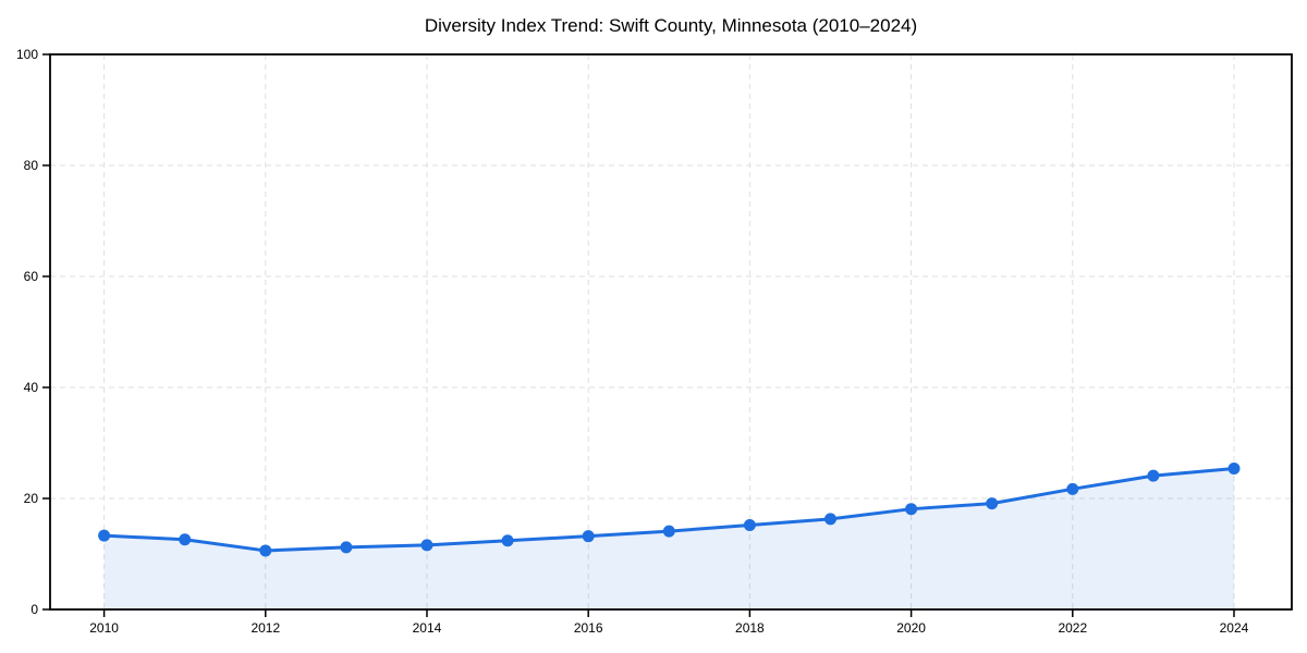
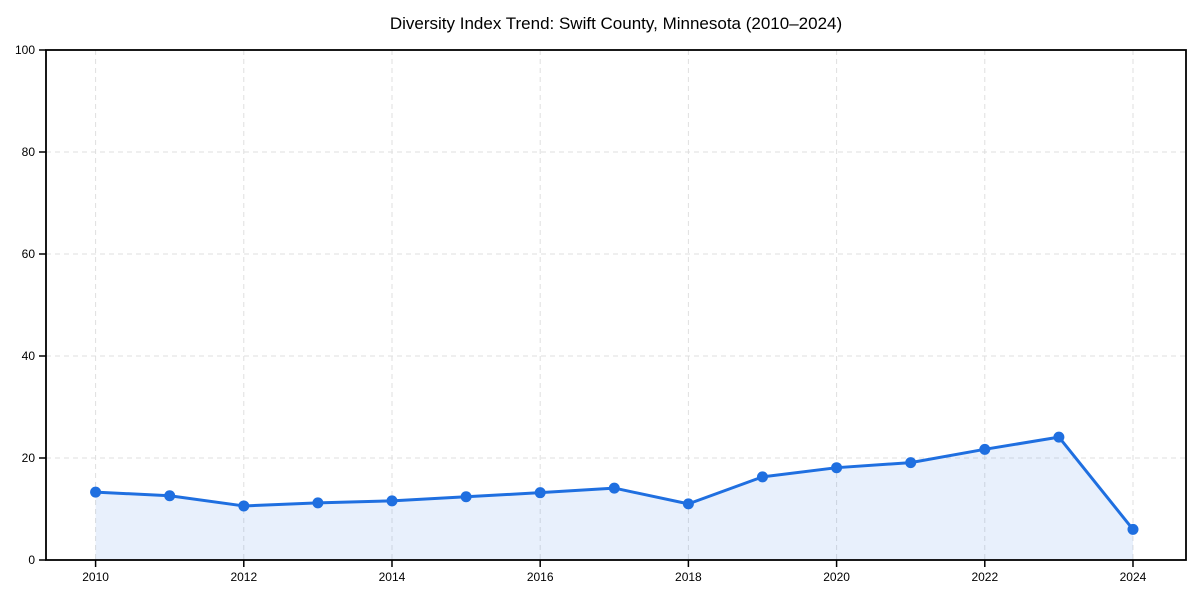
2018: 15 -> 11
2024: 25 -> 6
